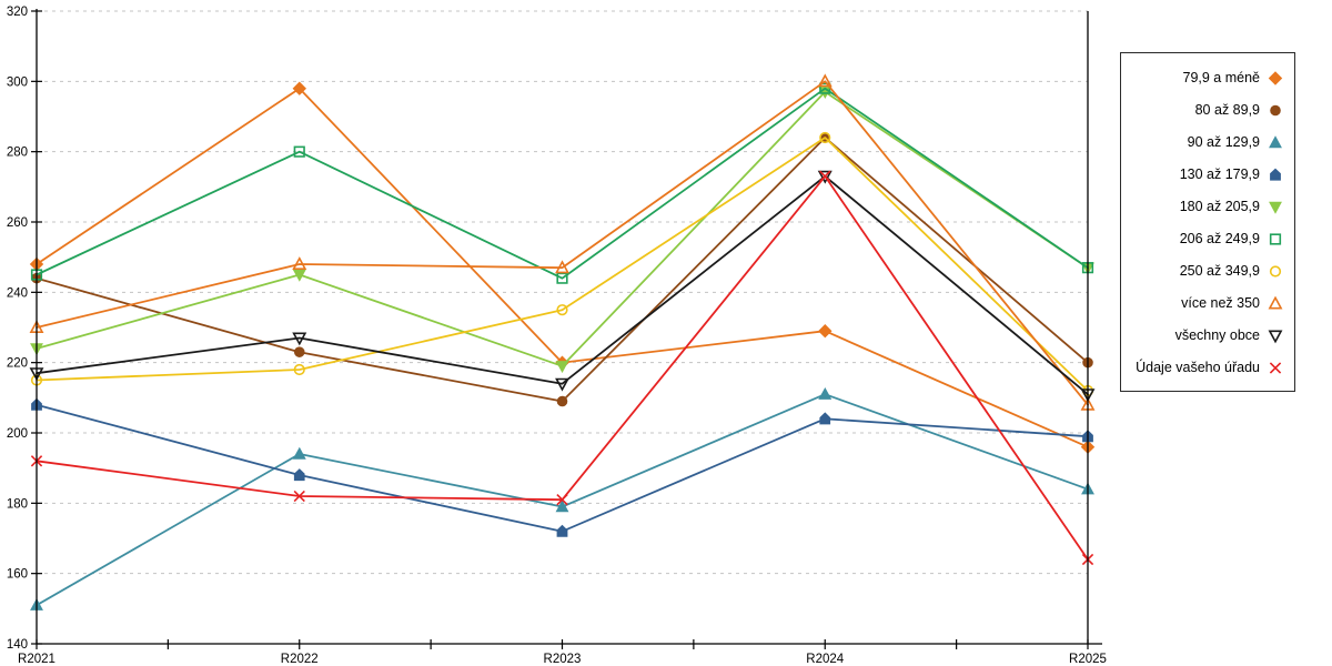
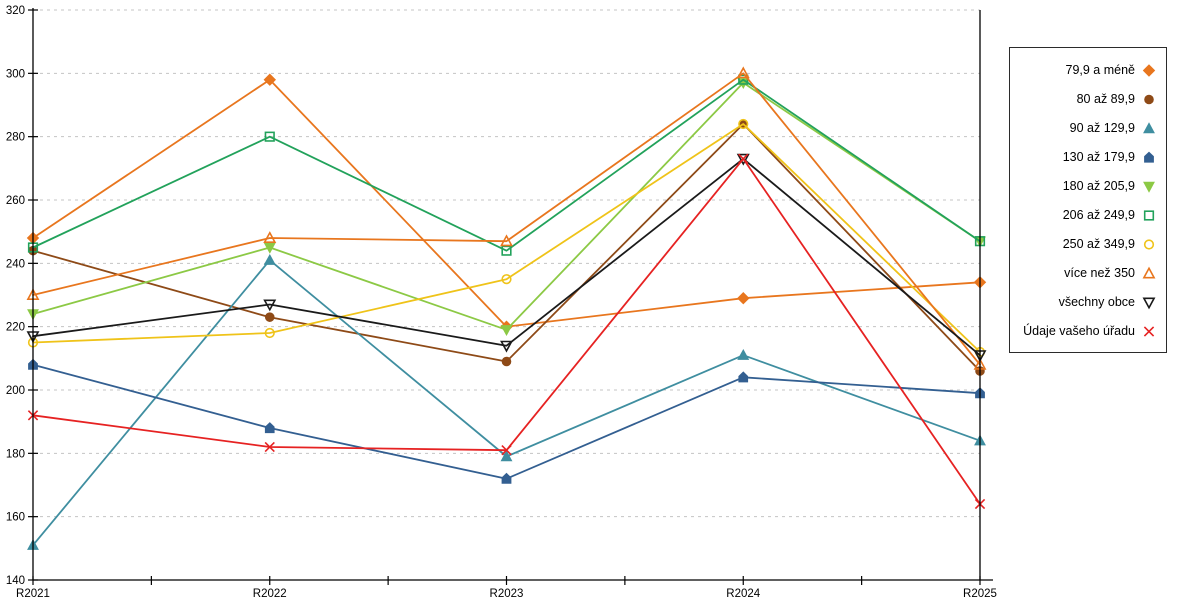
90 až 129,9/R2022: 194 -> 241
79,9 a méně/R2025: 196 -> 234
80 až 89,9/R2025: 220 -> 206
